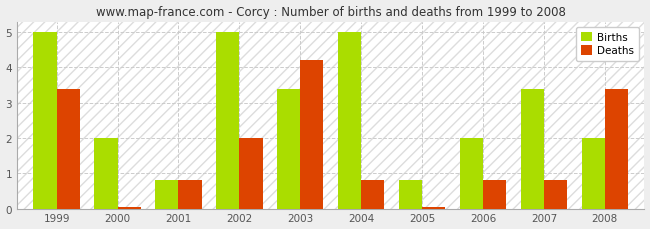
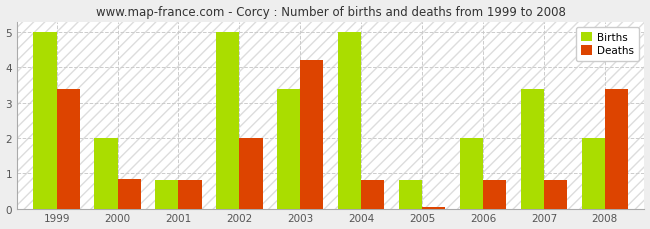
Deaths/2000: 0.05 -> 0.85
